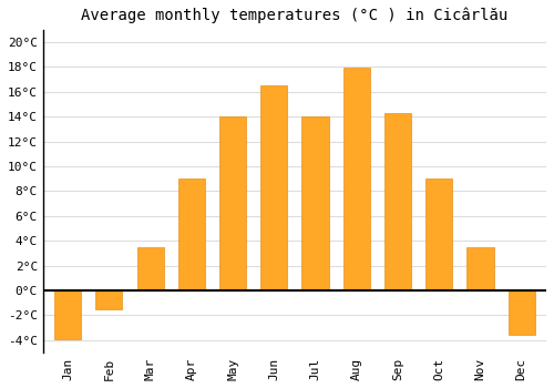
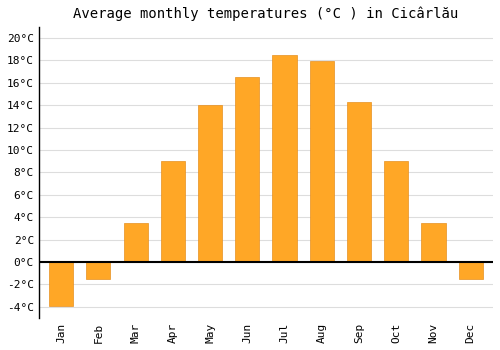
Jul: 14.0°C -> 18.5°C
Dec: -3.6°C -> -1.5°C
